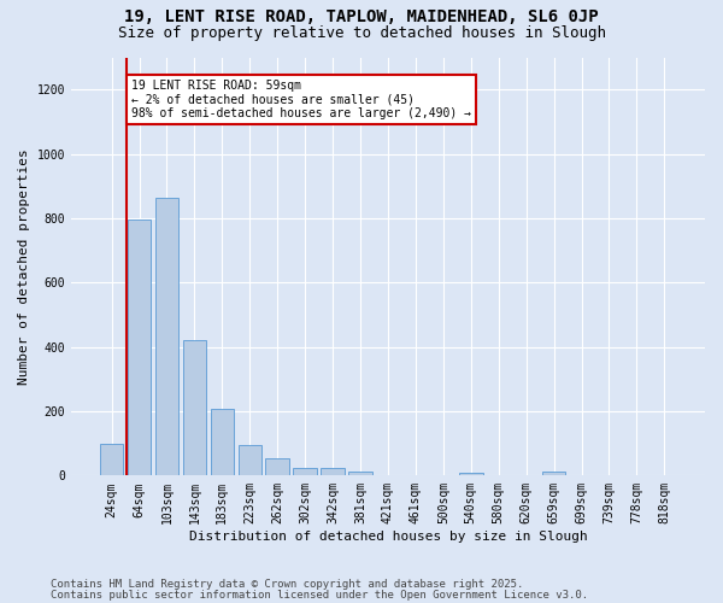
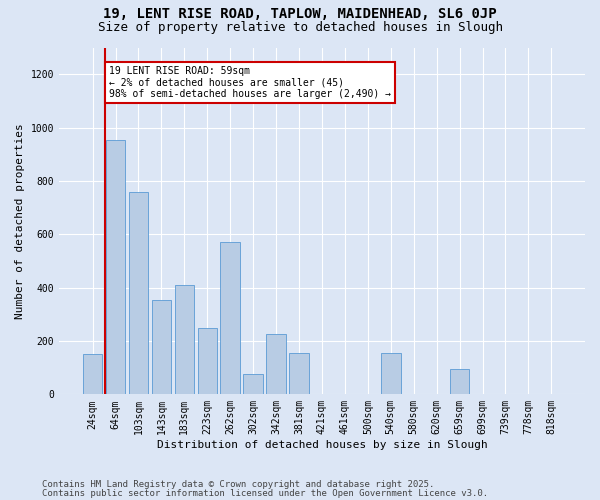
24sqm: 100 -> 150
64sqm: 795 -> 955
103sqm: 865 -> 760
143sqm: 420 -> 355
183sqm: 207 -> 410
223sqm: 95 -> 250
262sqm: 55 -> 570
302sqm: 22 -> 75
342sqm: 22 -> 225
381sqm: 12 -> 155
540sqm: 10 -> 155
659sqm: 12 -> 95
